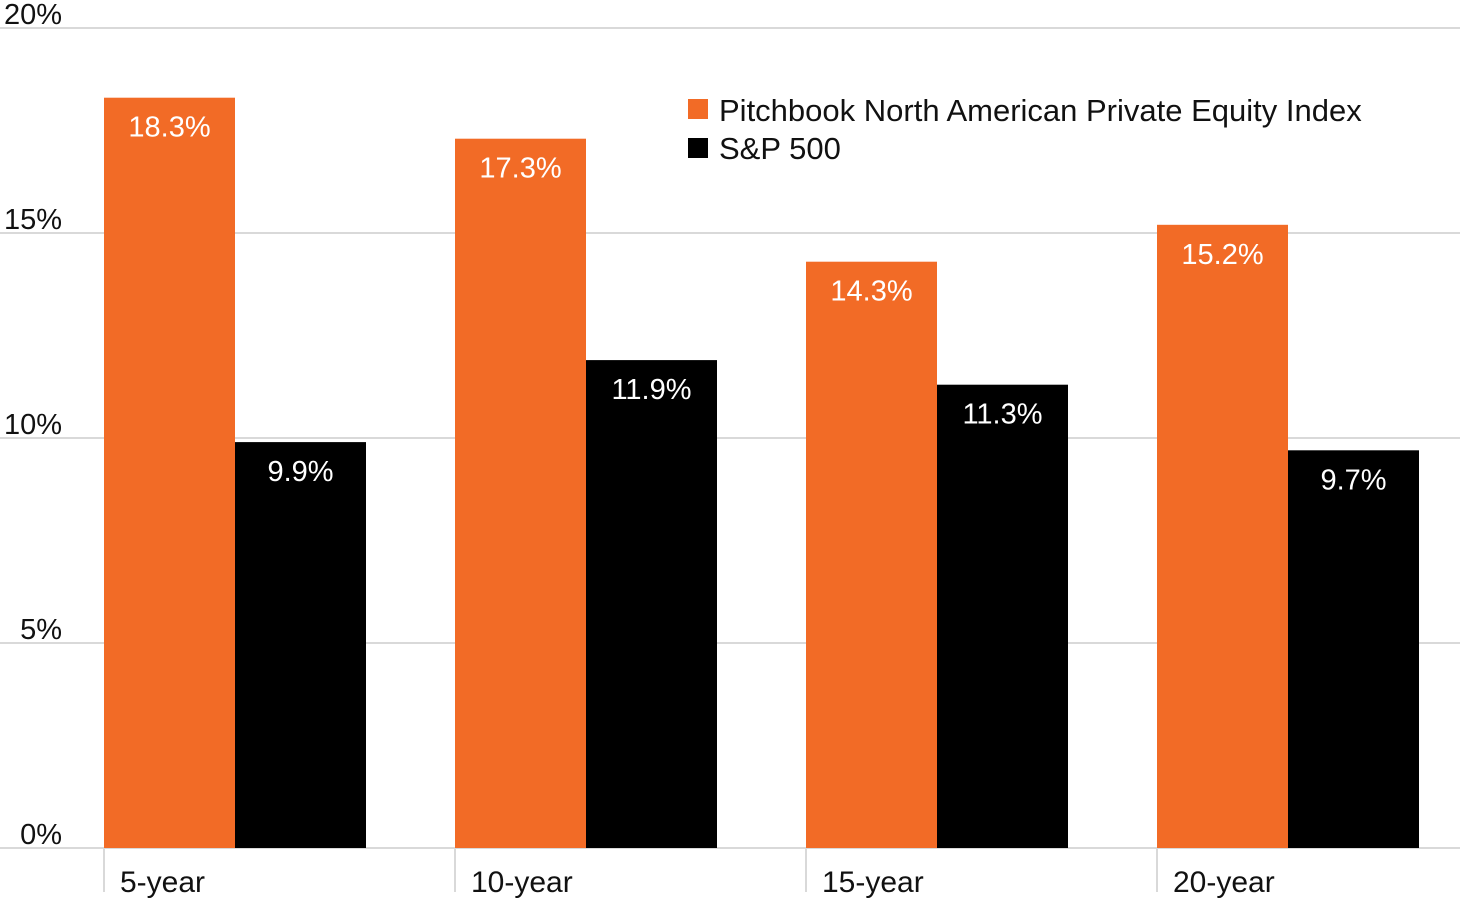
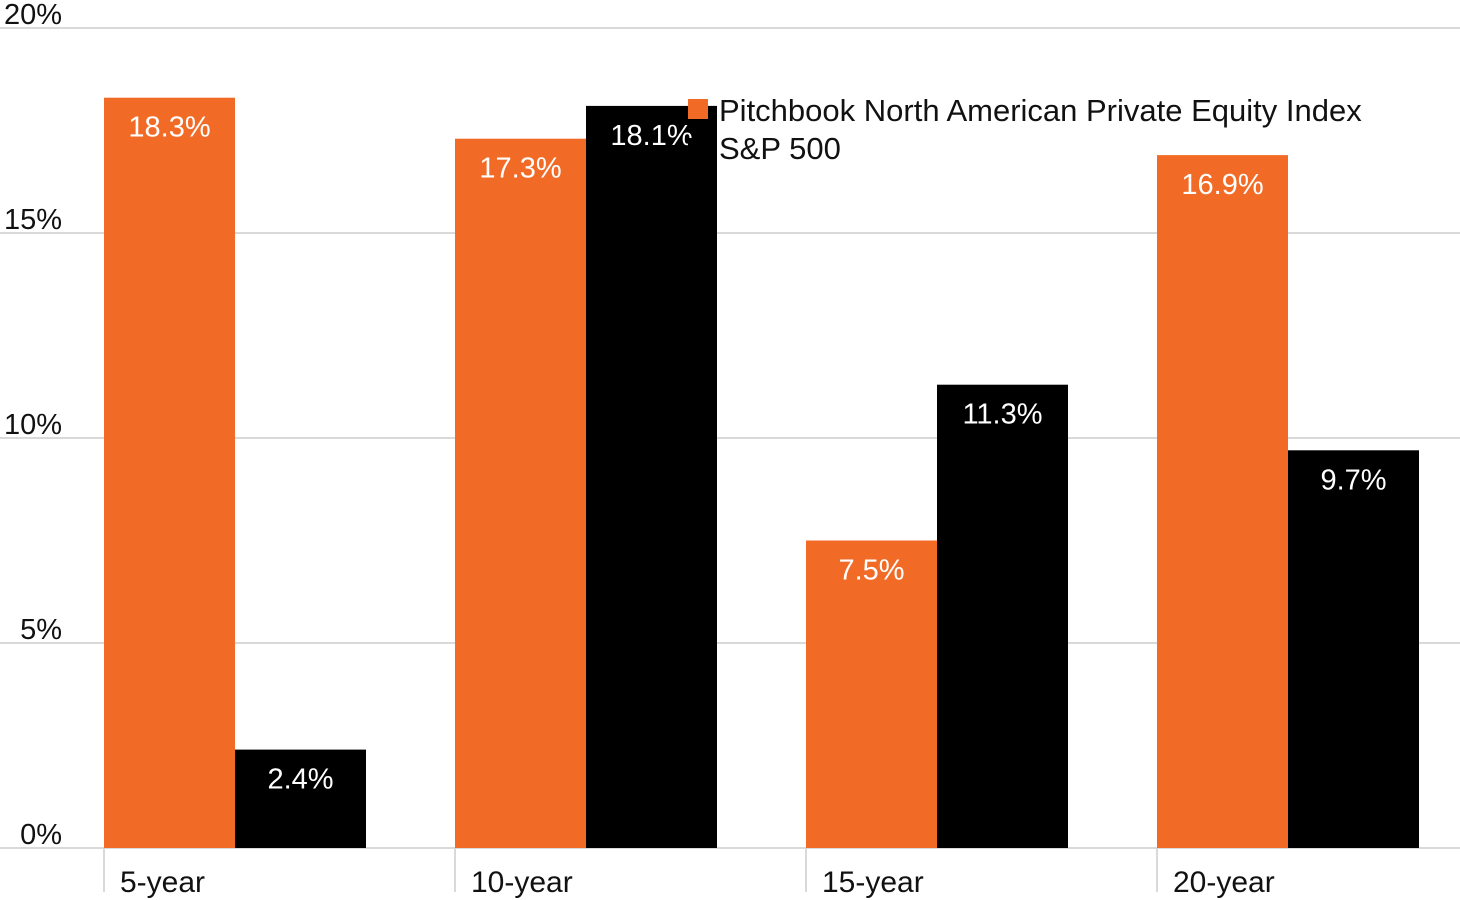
S&P 500/5-year: 9.9% -> 2.4%
S&P 500/10-year: 11.9% -> 18.1%
Pitchbook North American Private Equity Index/15-year: 14.3% -> 7.5%
Pitchbook North American Private Equity Index/20-year: 15.2% -> 16.9%
